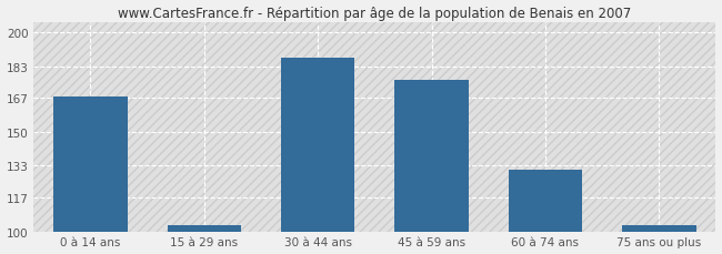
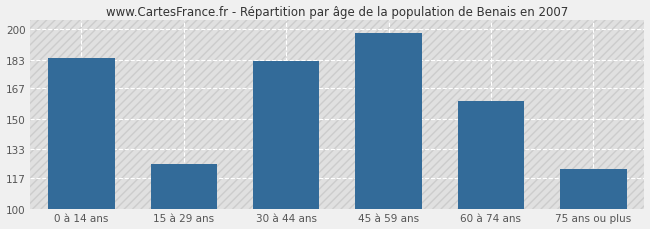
0 à 14 ans: 168 -> 184
15 à 29 ans: 103 -> 125
30 à 44 ans: 187 -> 182
45 à 59 ans: 176 -> 198
60 à 74 ans: 131 -> 160
75 ans ou plus: 103 -> 122
